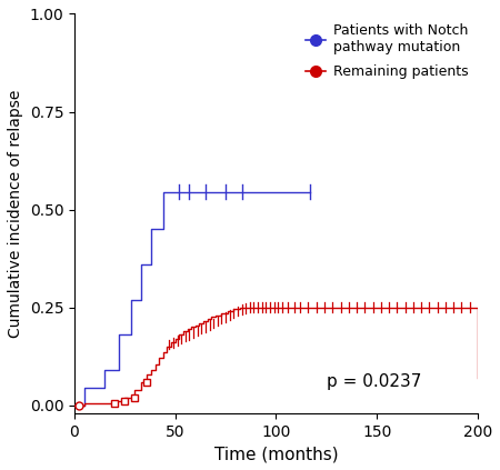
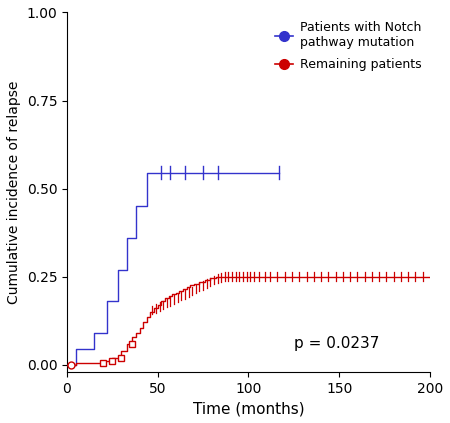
Remaining patients/200: 0.070 -> 0.250
